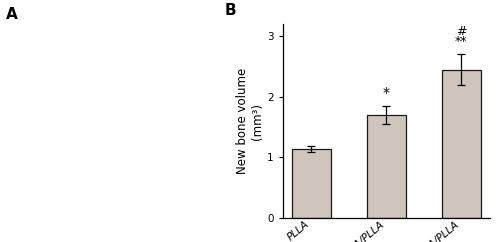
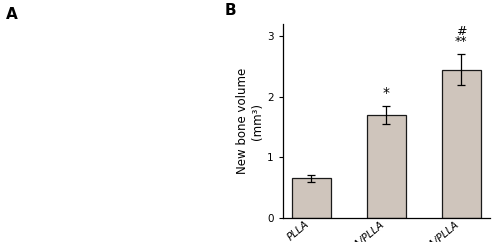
PLLA: 1.14 -> 0.65
